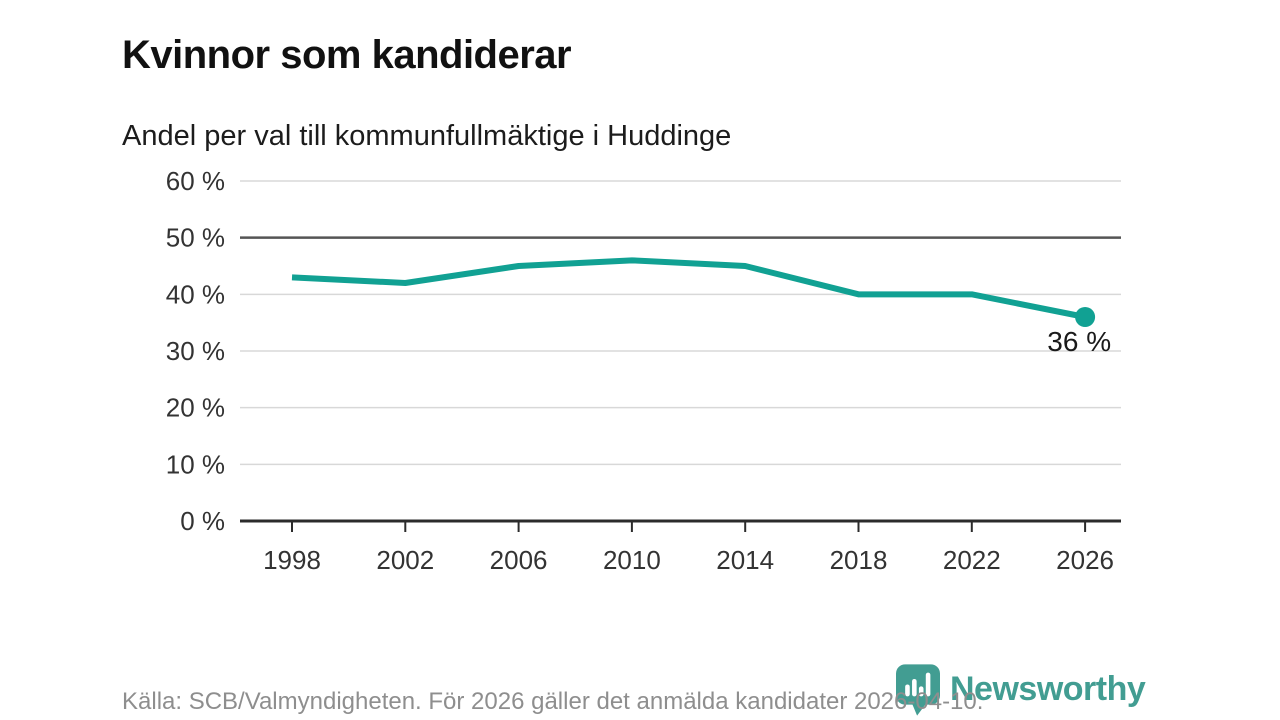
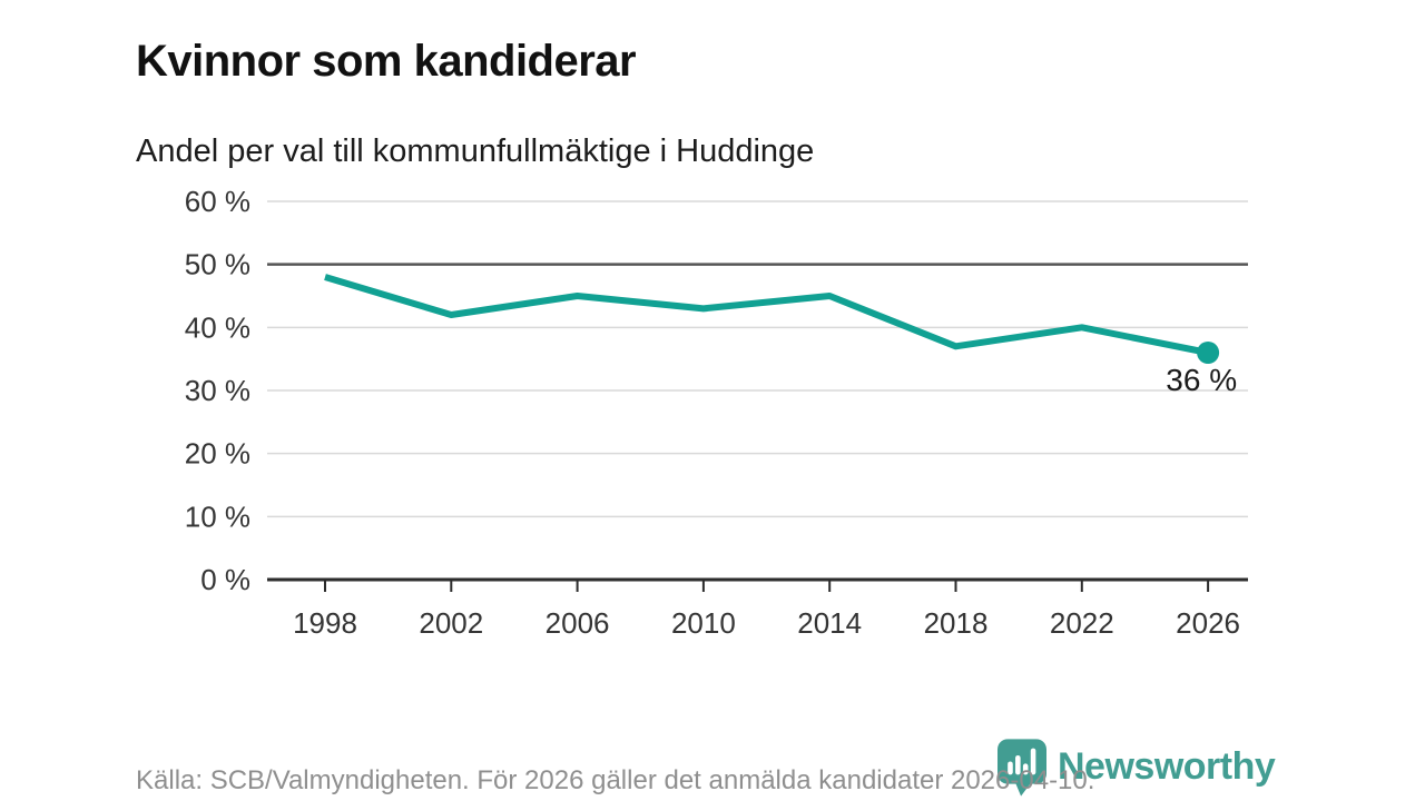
1998: 43% -> 48%
2010: 46% -> 43%
2018: 40% -> 37%
